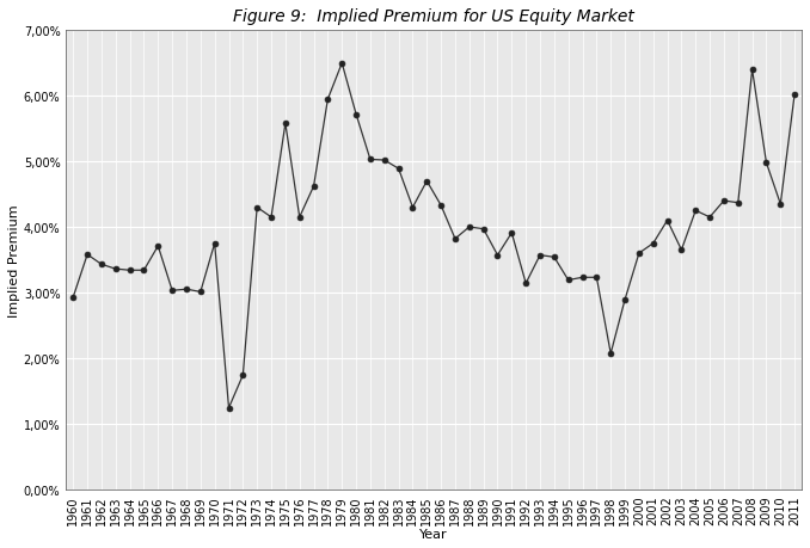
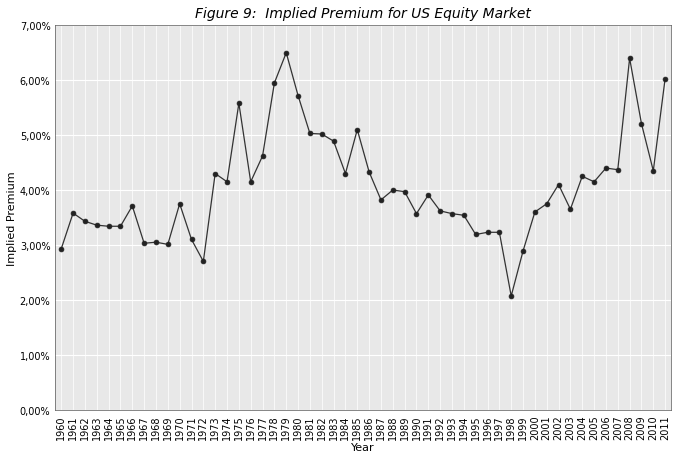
1971: 1,24% -> 3,10%
1972: 1,74% -> 2,70%
1985: 4,70% -> 5,10%
1992: 3,14% -> 3,62%
2009: 4,98% -> 5,21%
